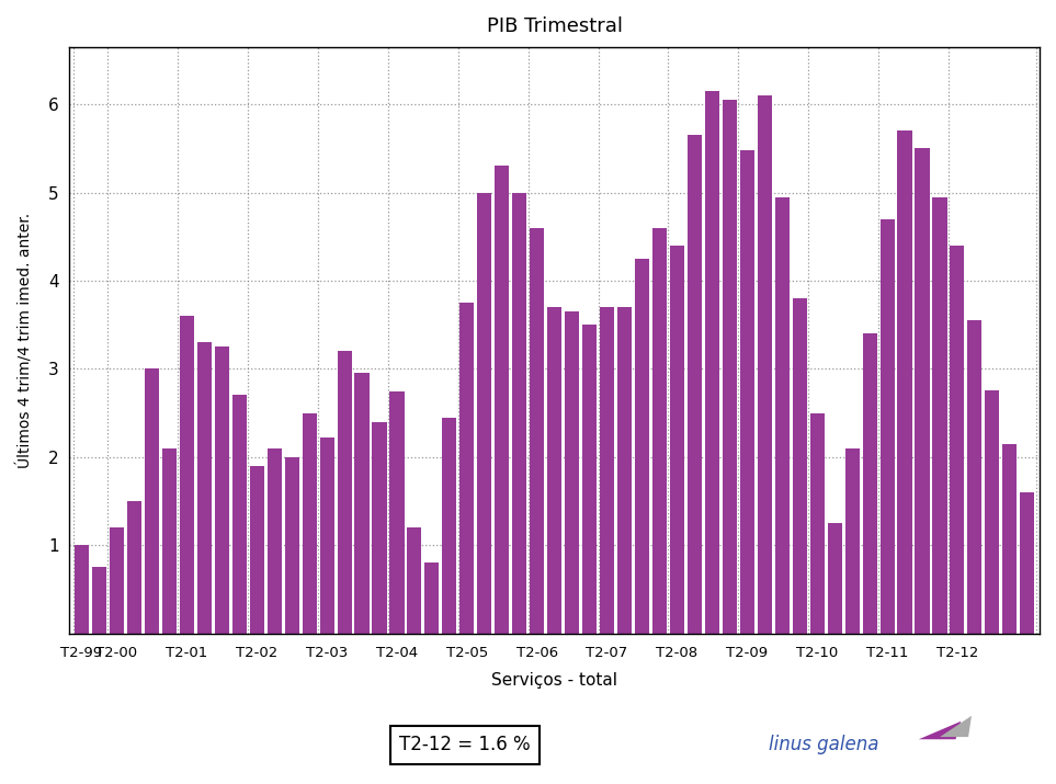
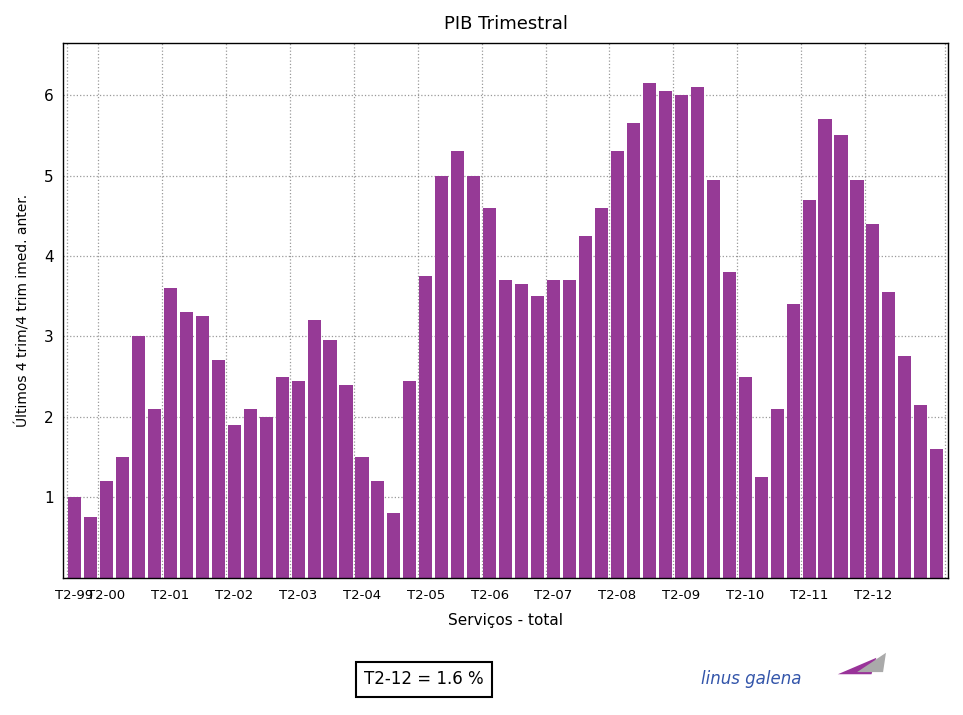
T2-03: 2.22 -> 2.45
T2-04: 2.74 -> 1.50
T2-08: 4.40 -> 5.30
T2-09: 5.48 -> 6.00
